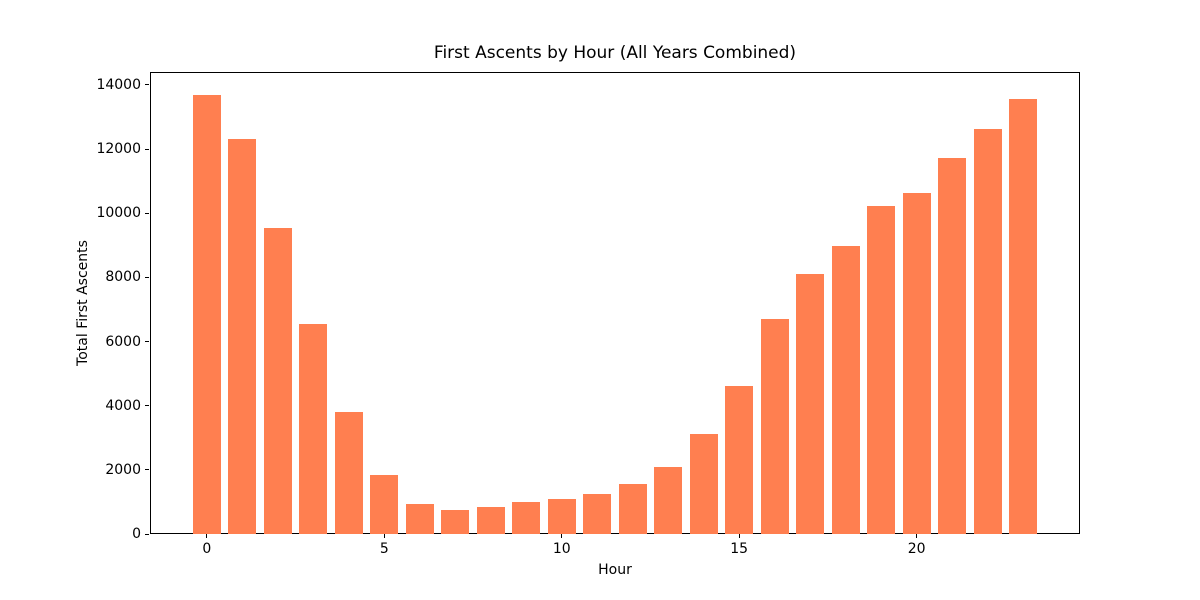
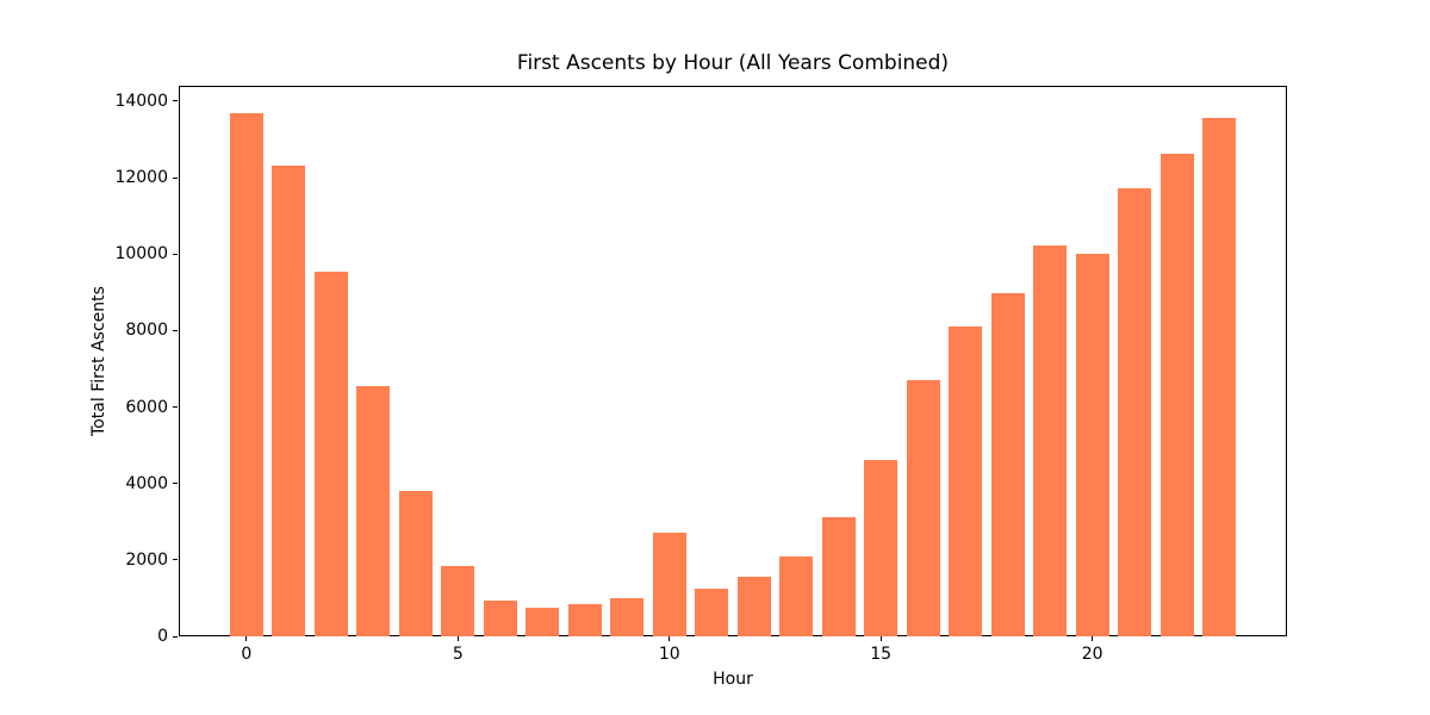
10: 1100 -> 2700
20: 10600 -> 10000
